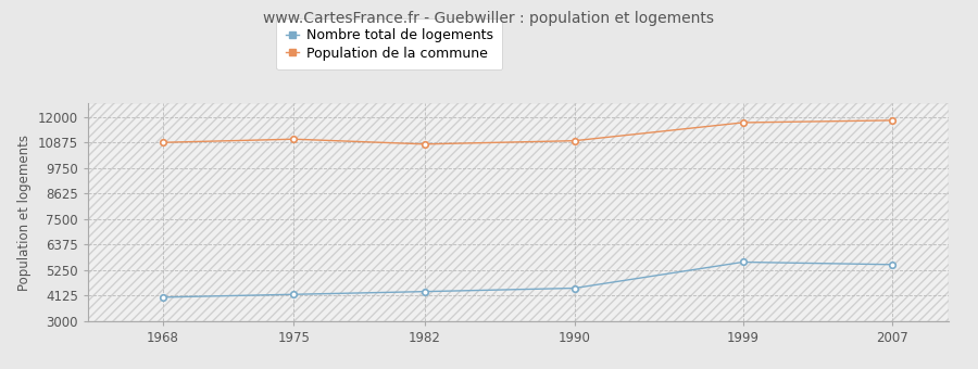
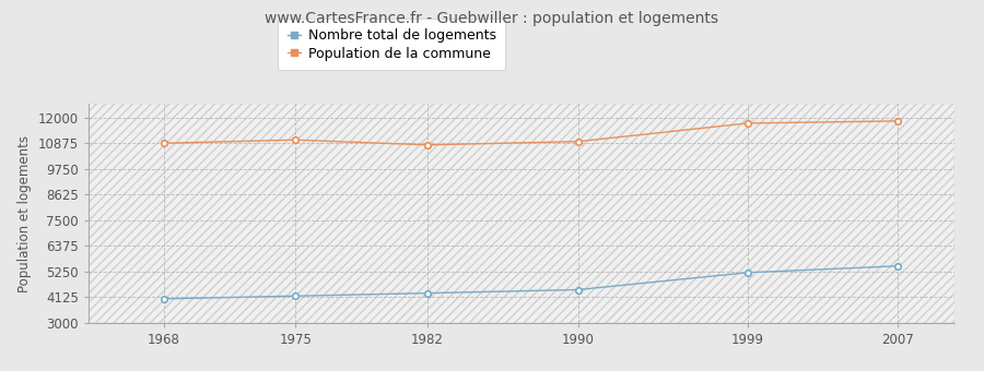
Nombre total de logements/1999: 5600 -> 5200
